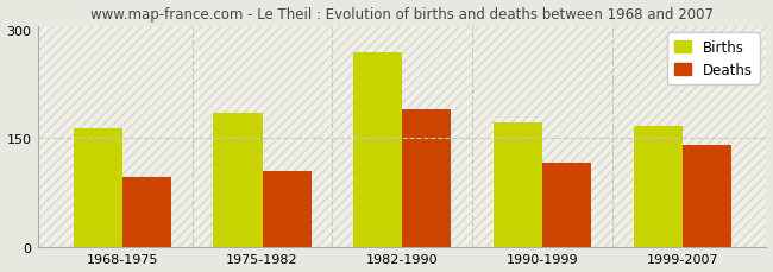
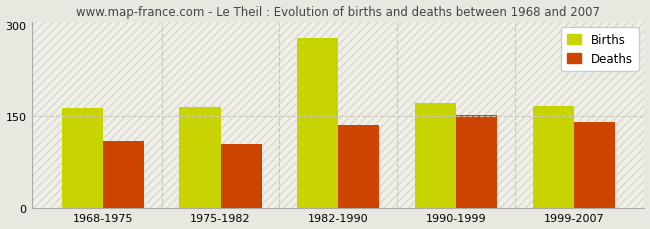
Deaths/1968-1975: 96 -> 110
Births/1975-1982: 184 -> 165
Births/1982-1990: 268 -> 278
Deaths/1982-1990: 190 -> 135
Deaths/1990-1999: 116 -> 152
